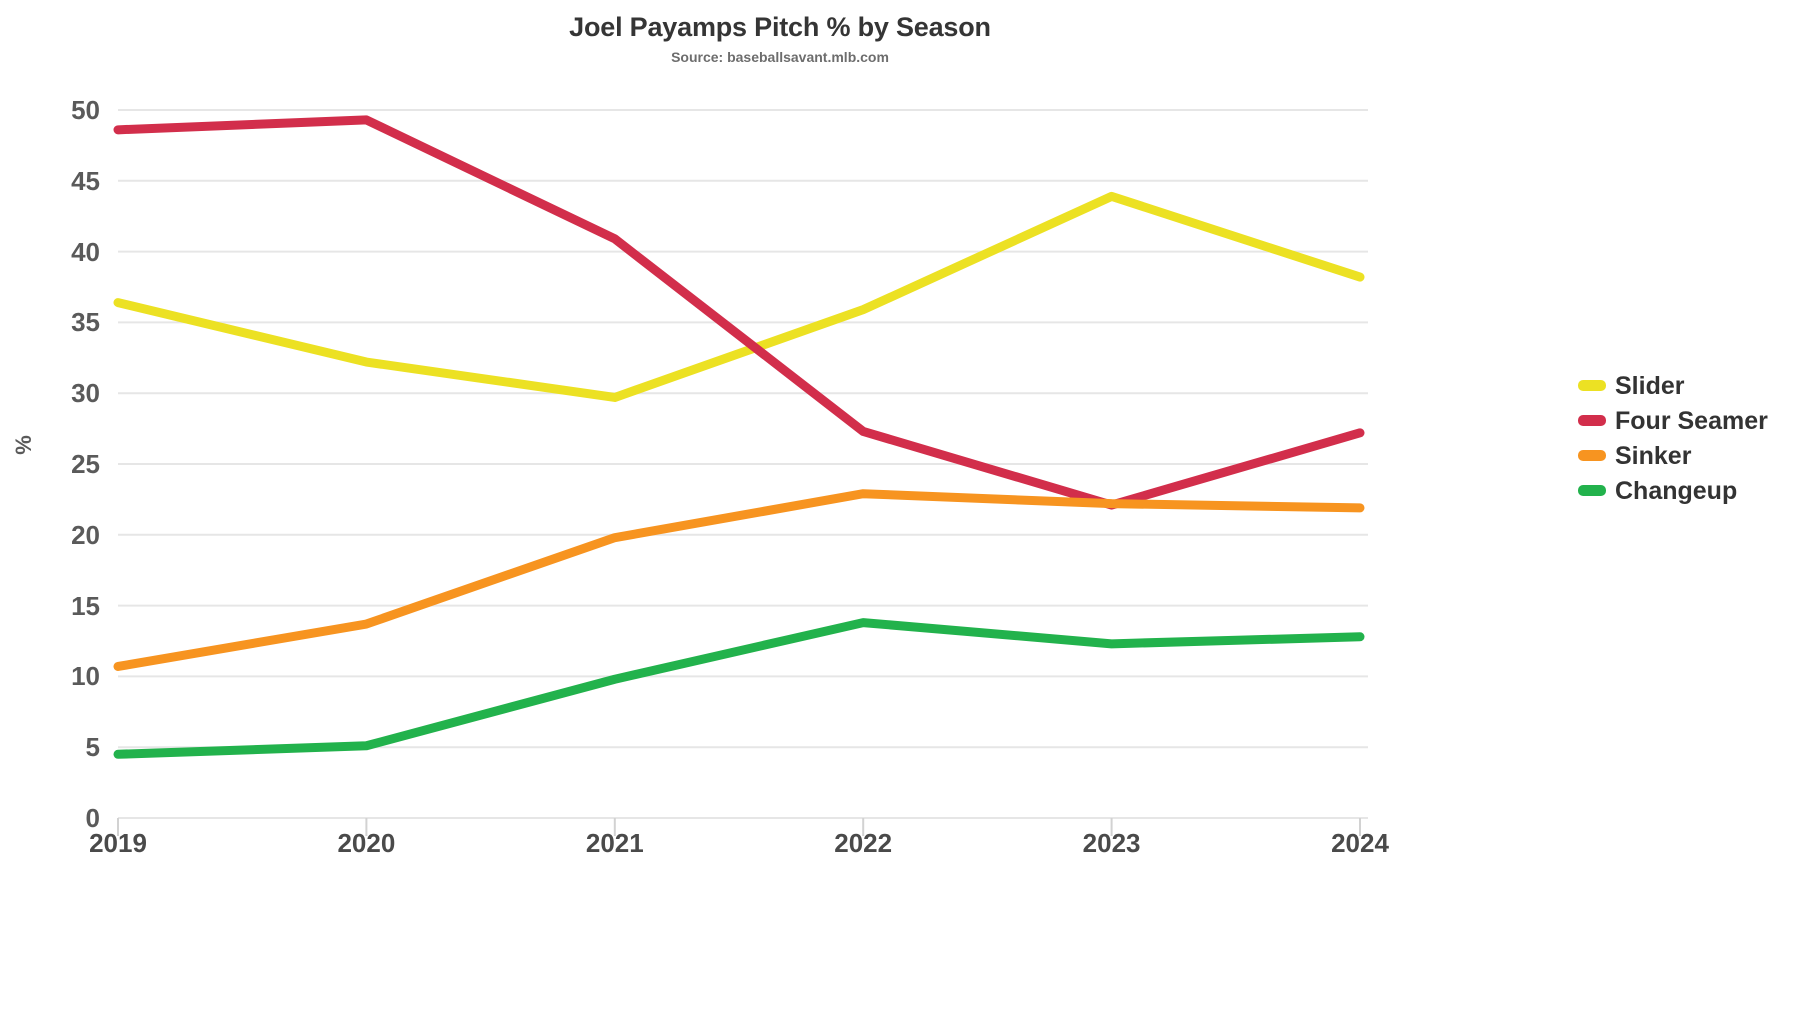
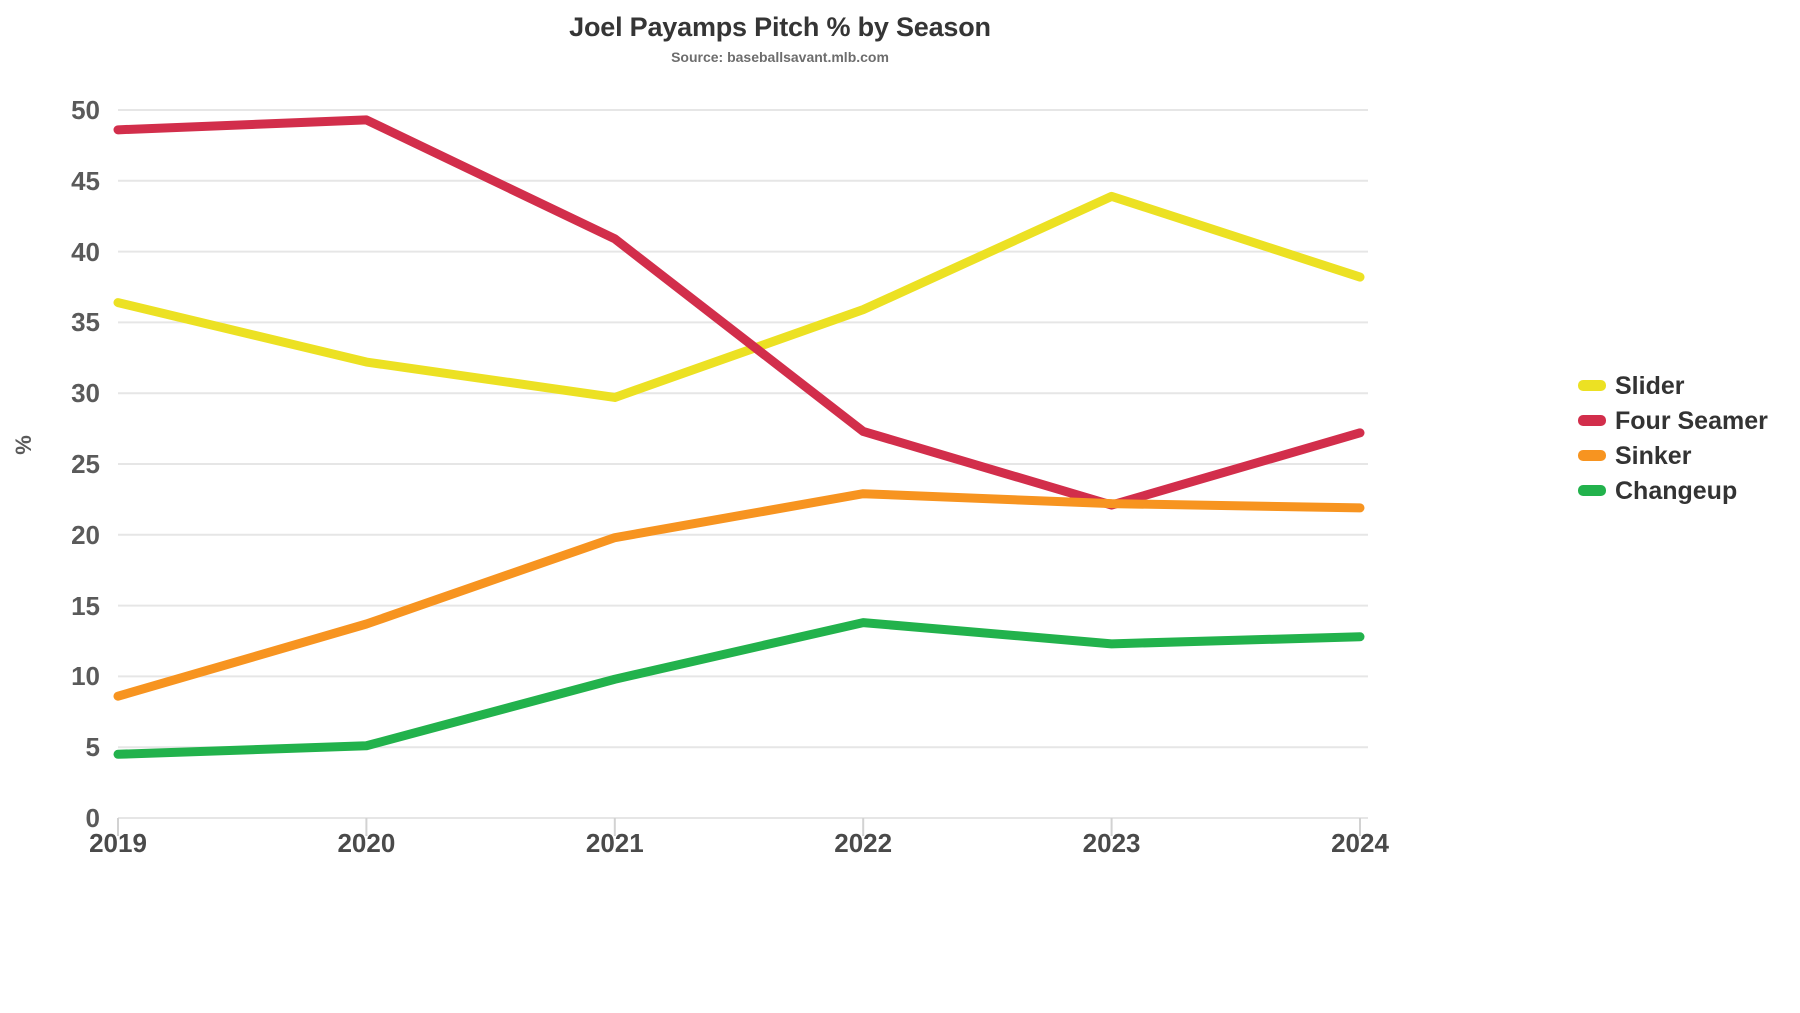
Sinker/2019: 10.7 -> 8.6
